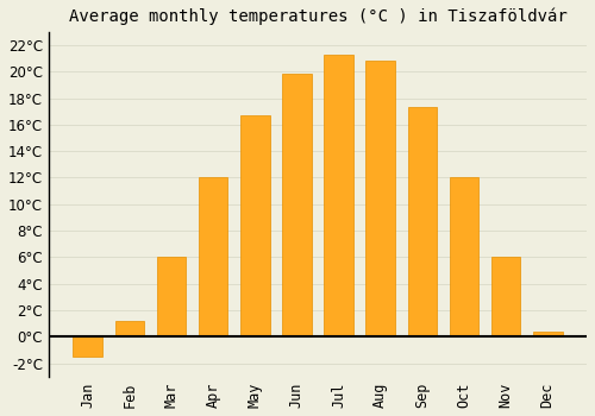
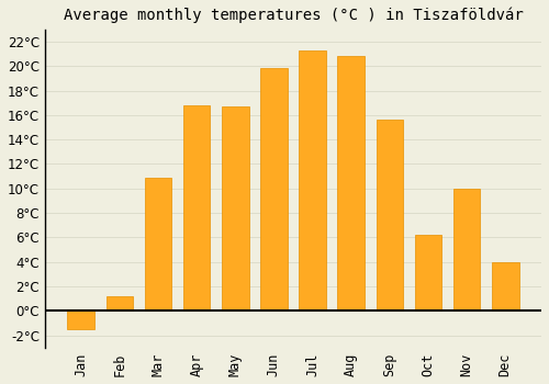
Mar: 6.0°C -> 10.9°C
Apr: 12.0°C -> 16.8°C
Sep: 17.3°C -> 15.6°C
Oct: 12.0°C -> 6.2°C
Nov: 6.0°C -> 10.0°C
Dec: 0.4°C -> 4.0°C
